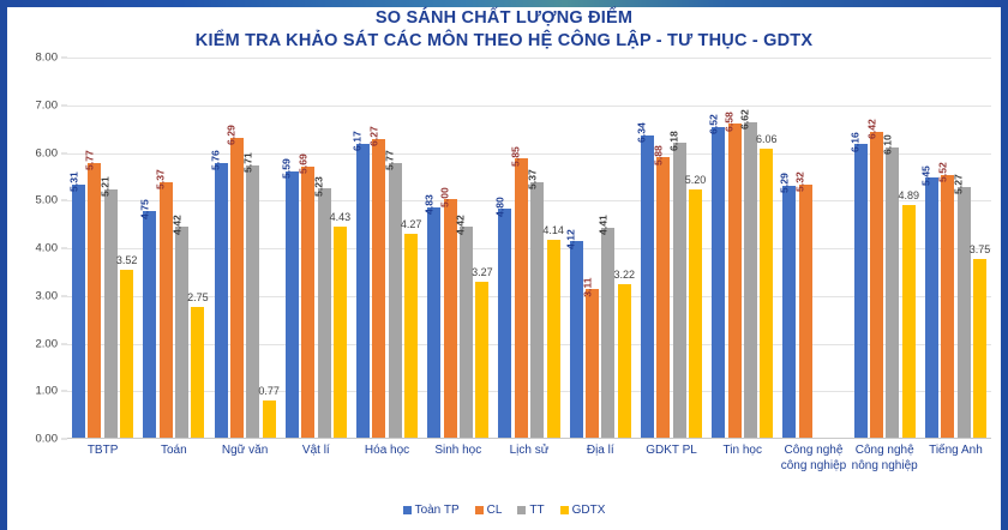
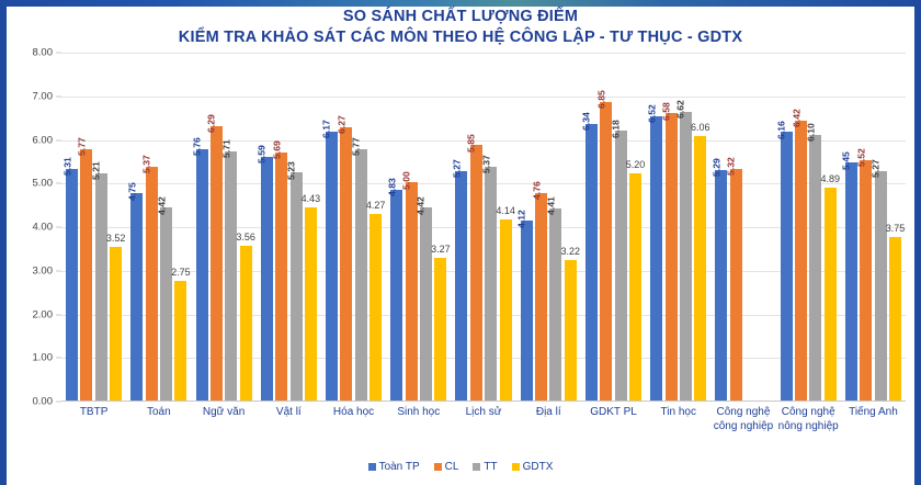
GDTX/Ngữ văn: 0.77 -> 3.56
Toàn TP/Lịch sử: 4.80 -> 5.27
CL/Địa lí: 3.11 -> 4.76
CL/GDKT PL: 5.88 -> 6.85
